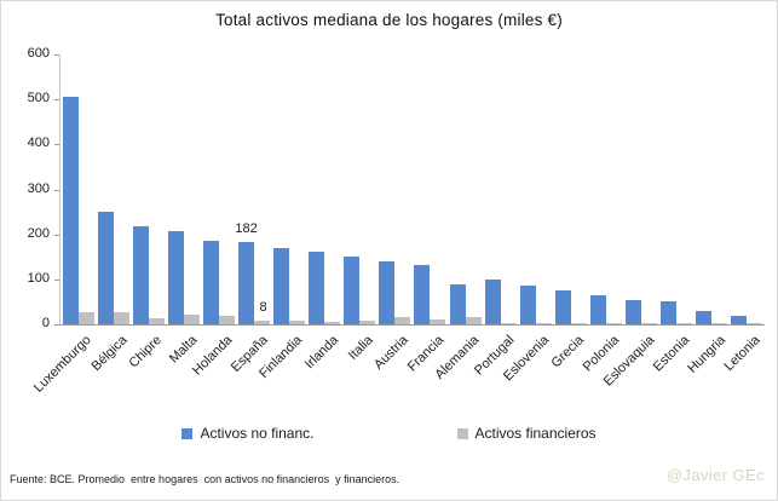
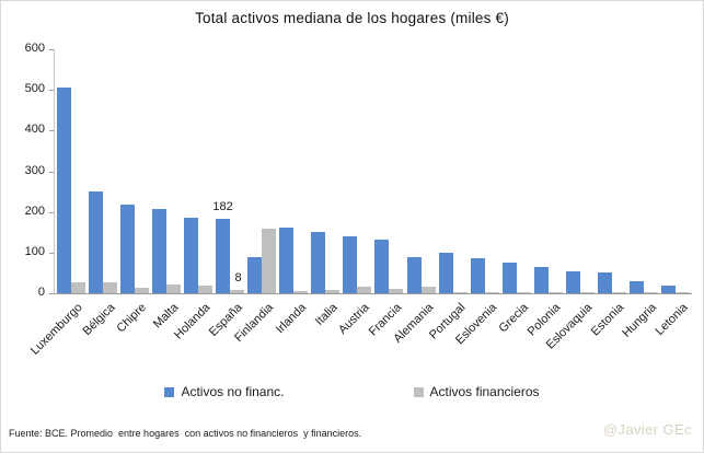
Activos no financ./Finlandia: 170 -> 90
Activos financieros/Finlandia: 10 -> 160
